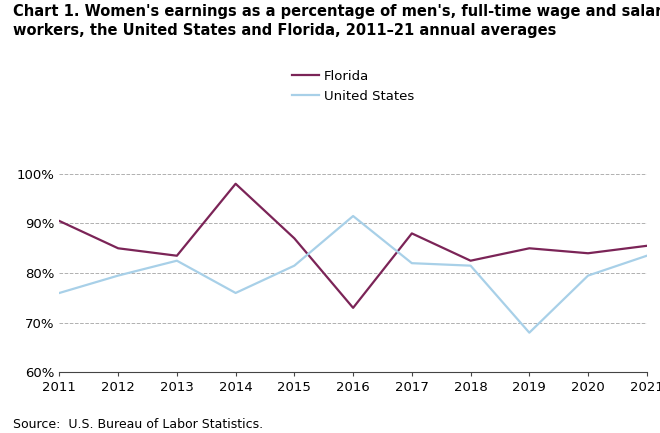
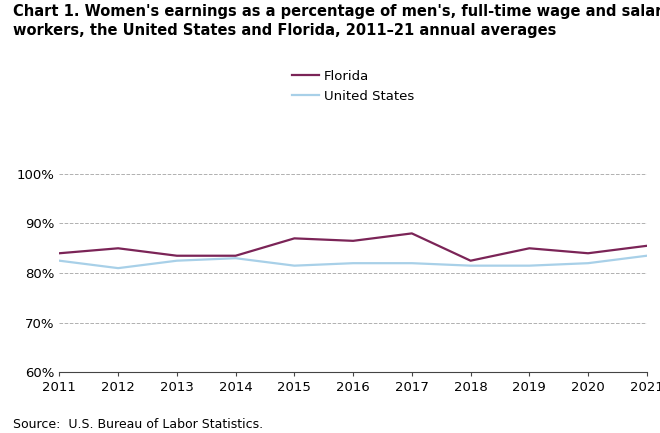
Florida/2011: 90.5% -> 84.0%
United States/2011: 76.0% -> 82.5%
United States/2012: 79.5% -> 81.0%
Florida/2014: 98.0% -> 83.5%
United States/2014: 76.0% -> 83.0%
Florida/2016: 73.0% -> 86.5%
United States/2016: 91.5% -> 82.0%
United States/2019: 68.0% -> 81.5%
United States/2020: 79.5% -> 82.0%
